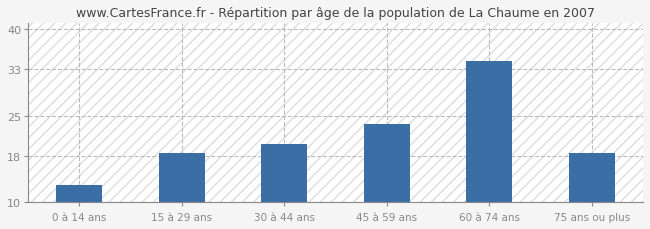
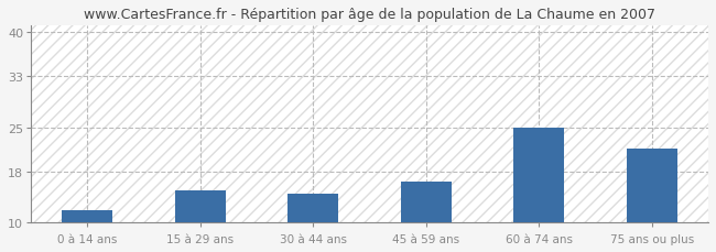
0 à 14 ans: 13.0 -> 12.0
15 à 29 ans: 18.5 -> 15.0
30 à 44 ans: 20.0 -> 14.6
45 à 59 ans: 23.5 -> 16.4
60 à 74 ans: 34.5 -> 25.0
75 ans ou plus: 18.5 -> 21.6
